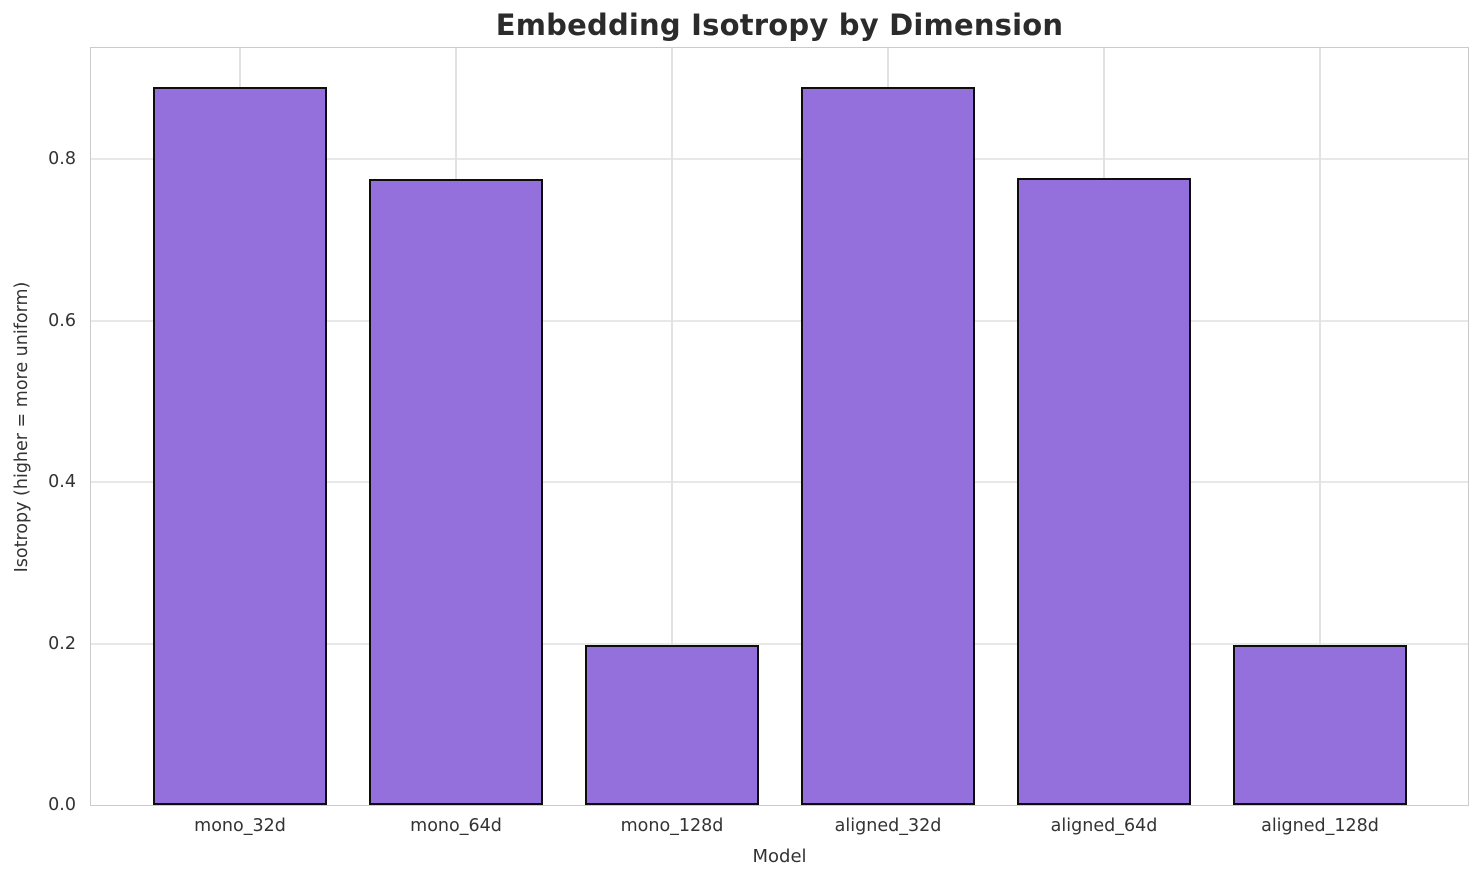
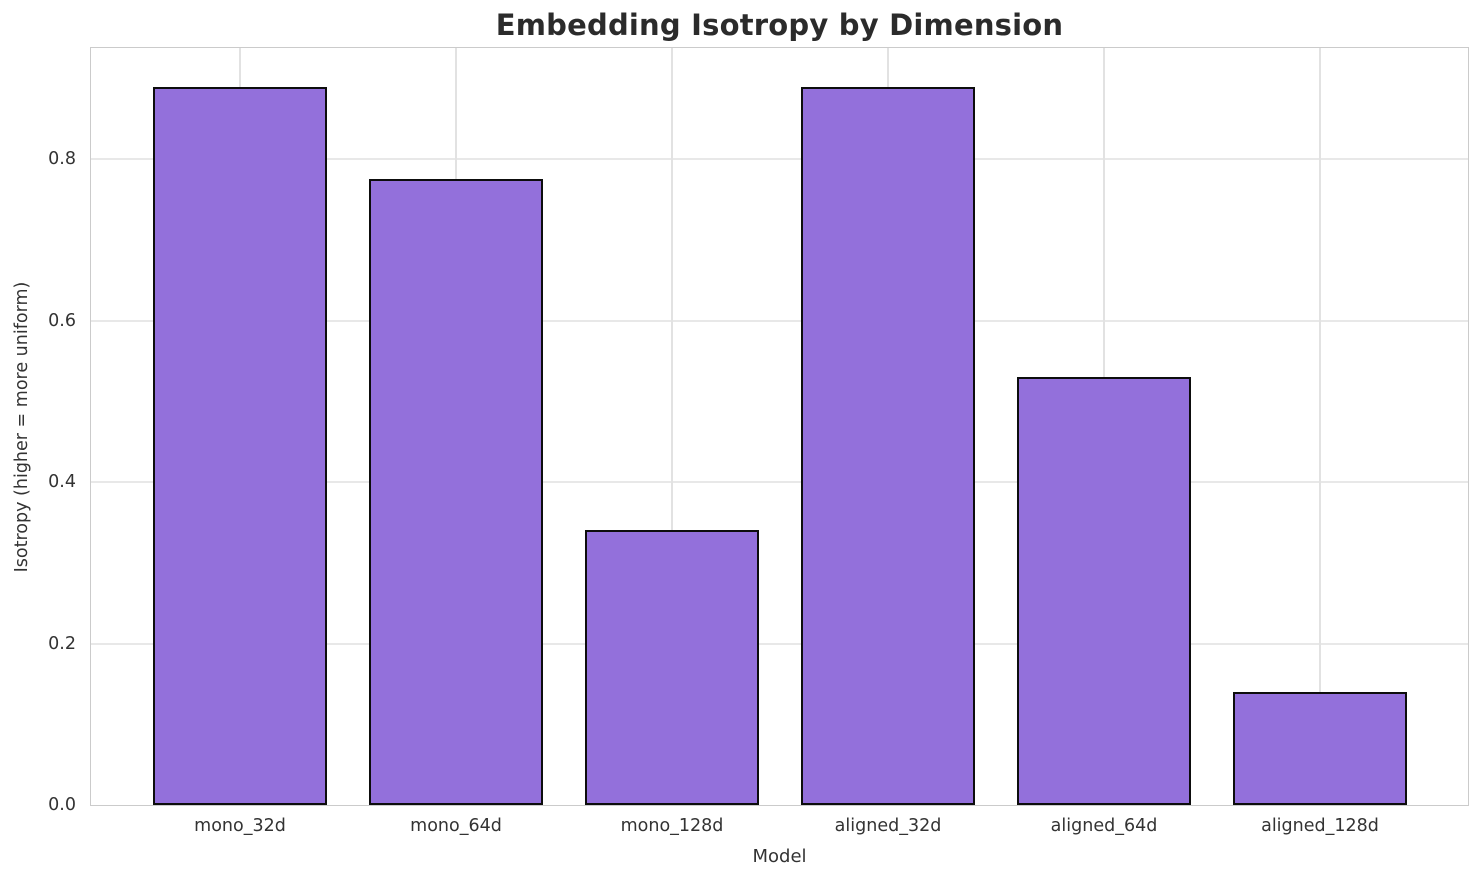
mono_128d: 0.20 -> 0.34
aligned_64d: 0.78 -> 0.53
aligned_128d: 0.20 -> 0.14
